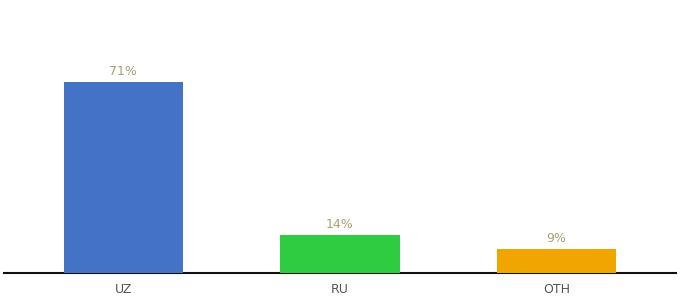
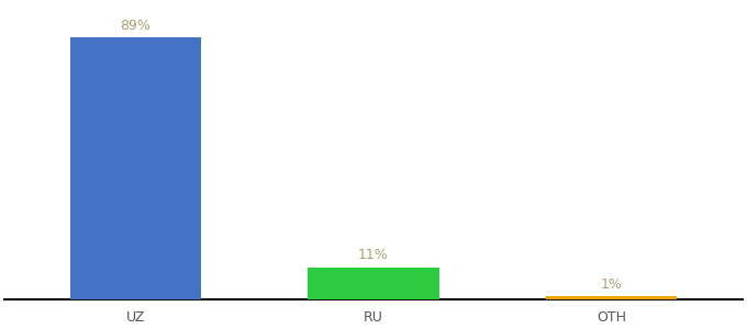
UZ: 71% -> 89%
RU: 14% -> 11%
OTH: 9% -> 1%
